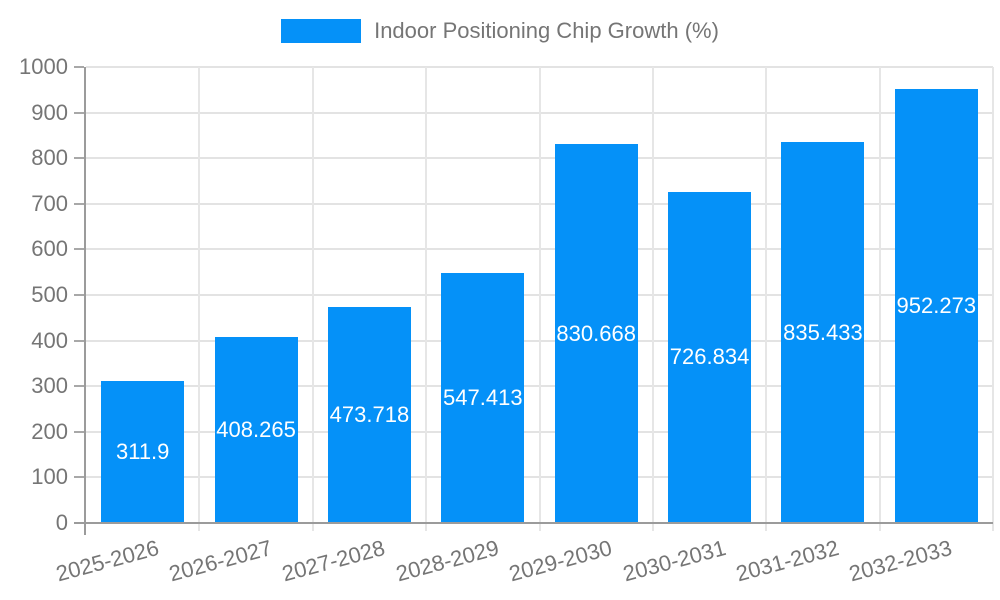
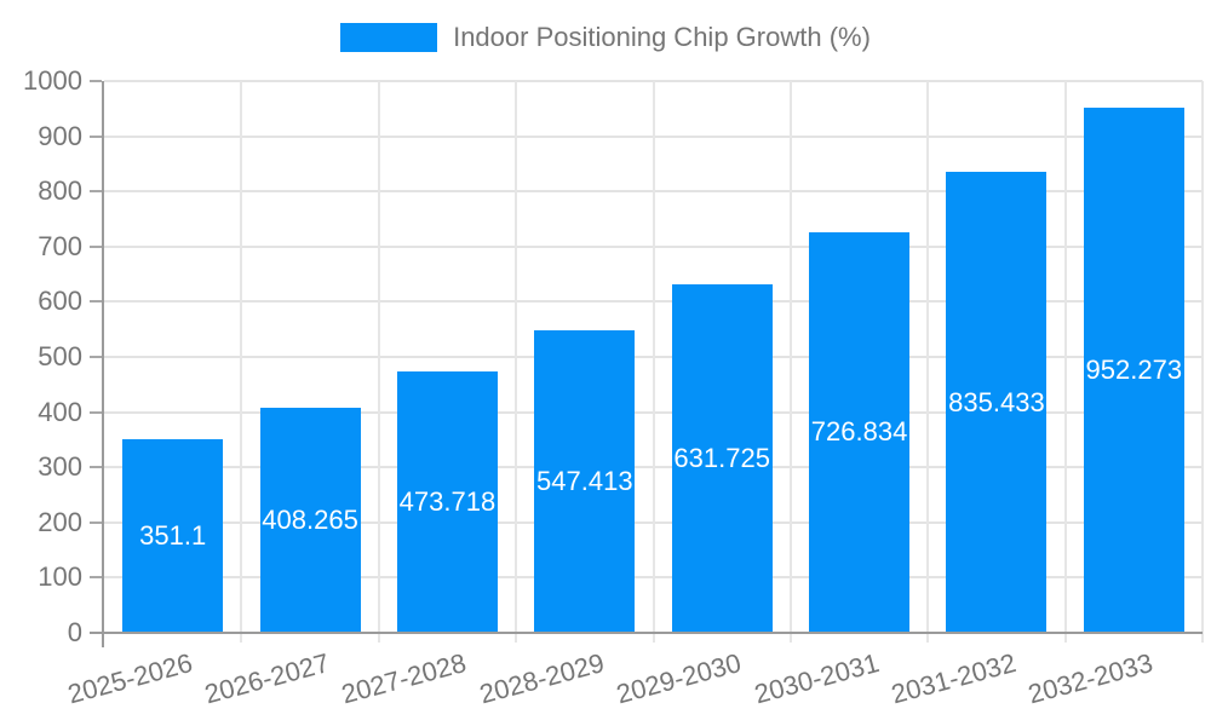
2025-2026: 311.9 -> 351.1
2029-2030: 830.668 -> 631.725
